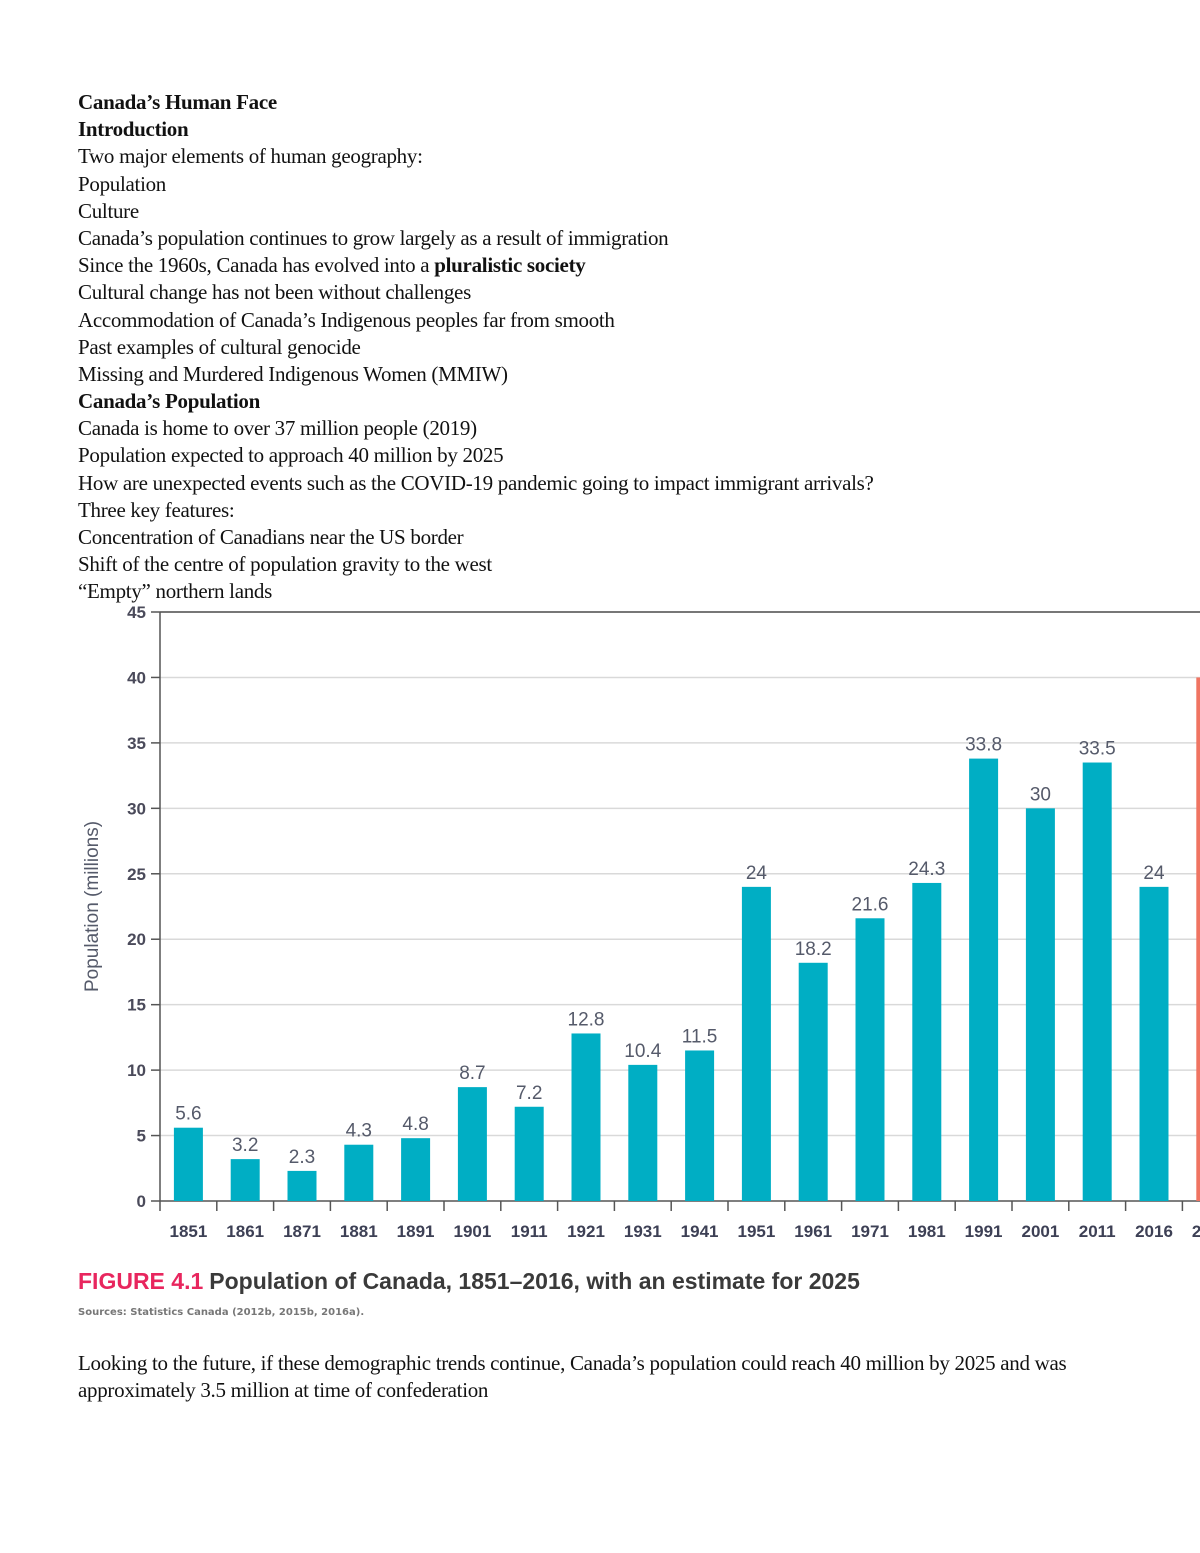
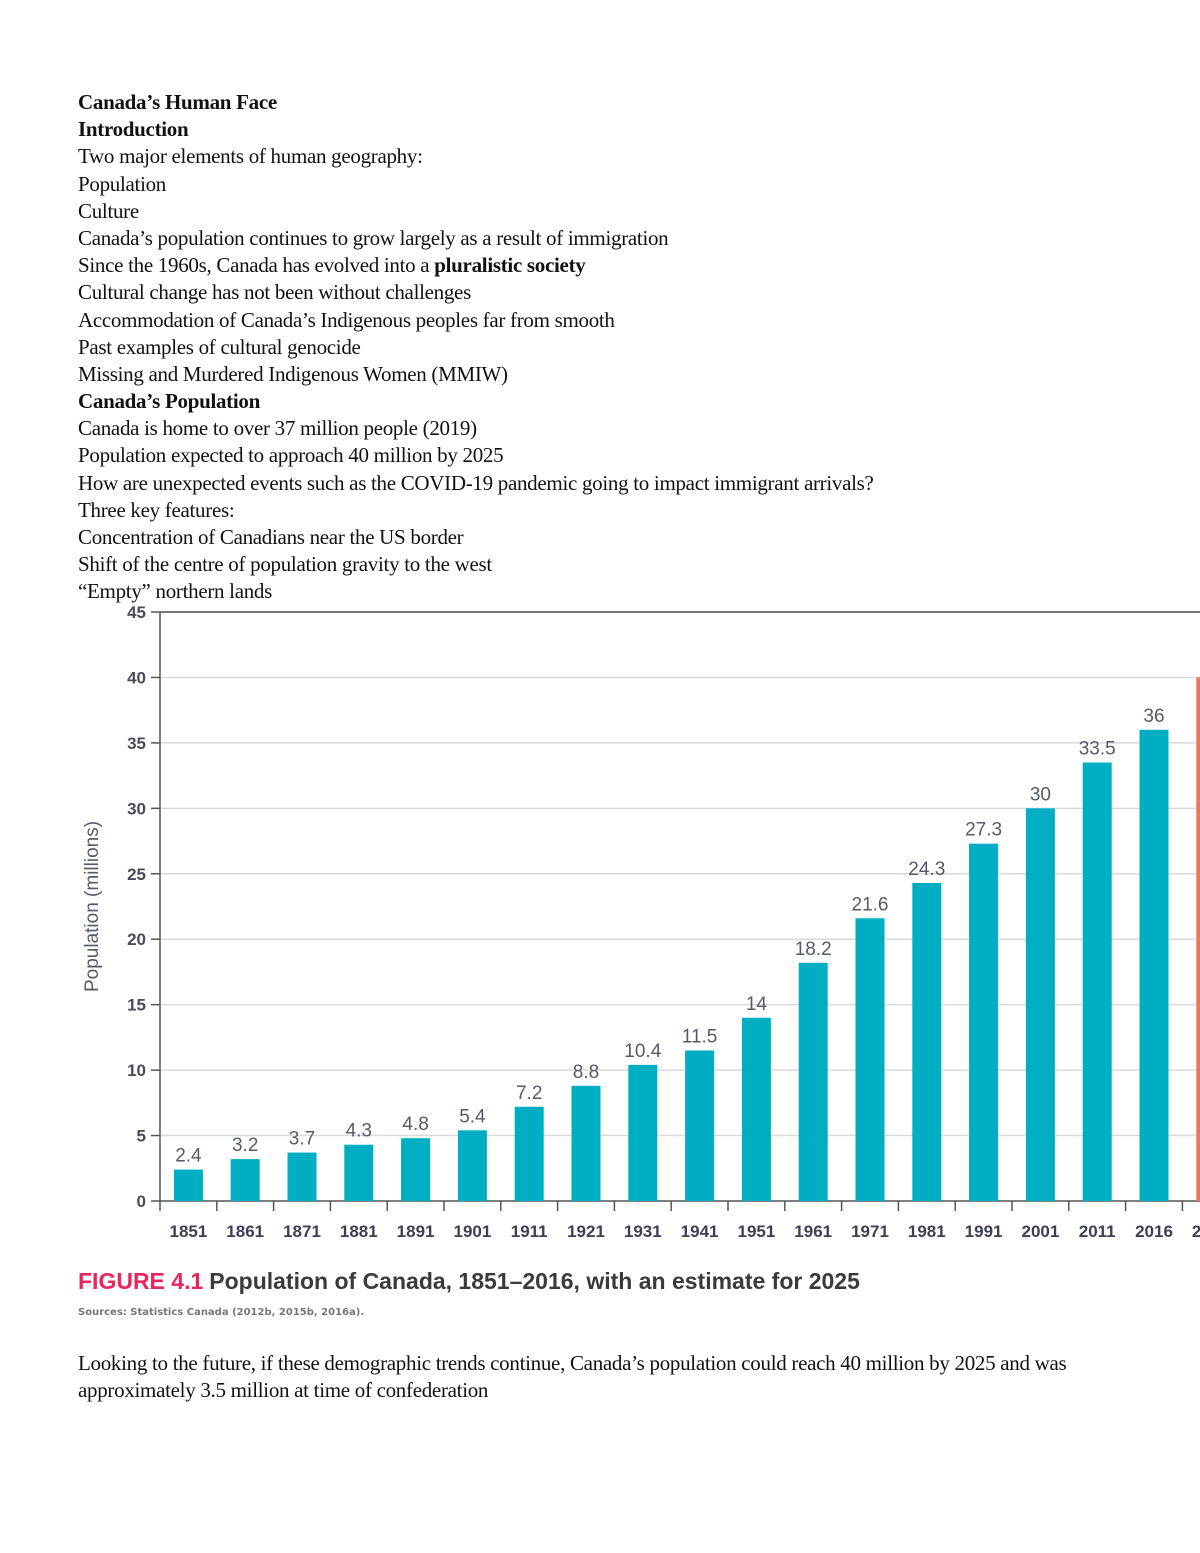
1851: 5.6 -> 2.4
1871: 2.3 -> 3.7
1901: 8.7 -> 5.4
1921: 12.8 -> 8.8
1951: 24 -> 14
1991: 33.8 -> 27.3
2016: 24 -> 36
